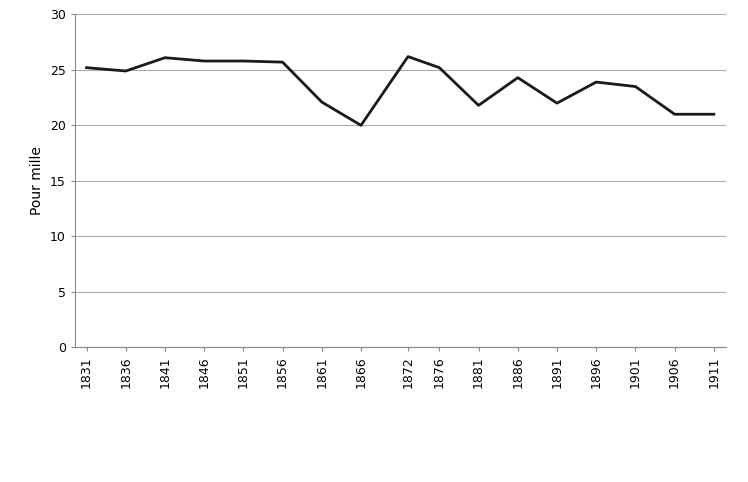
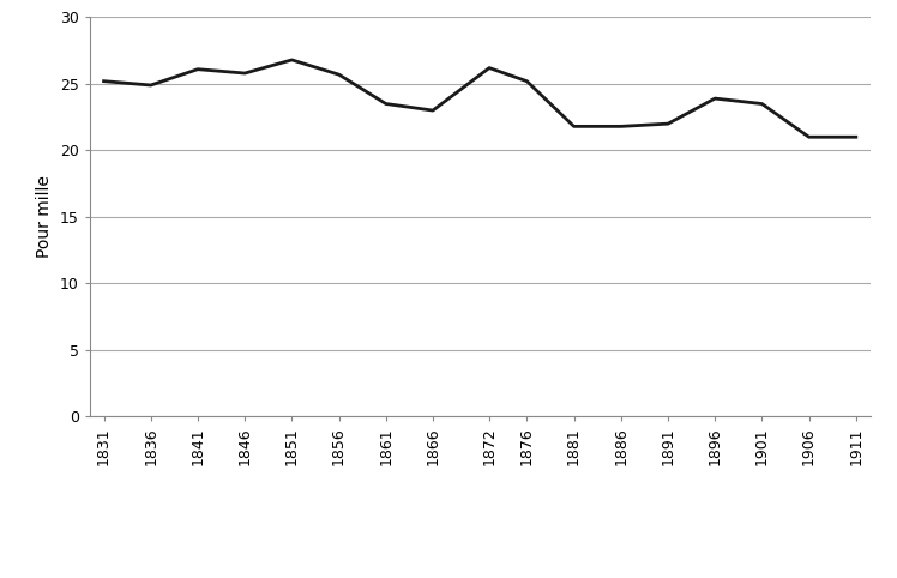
1851: 25.8 -> 26.8
1861: 22.1 -> 23.5
1866: 20.0 -> 23.0
1886: 24.3 -> 21.8
